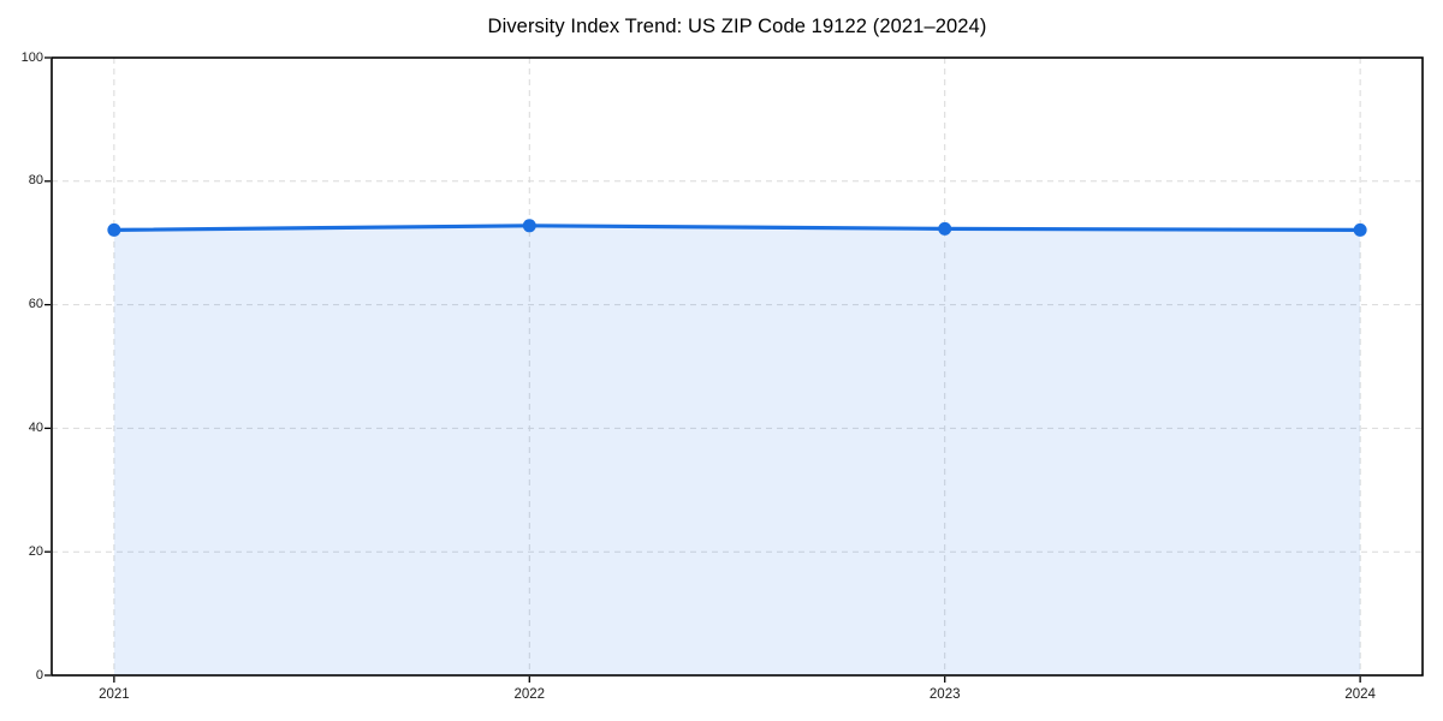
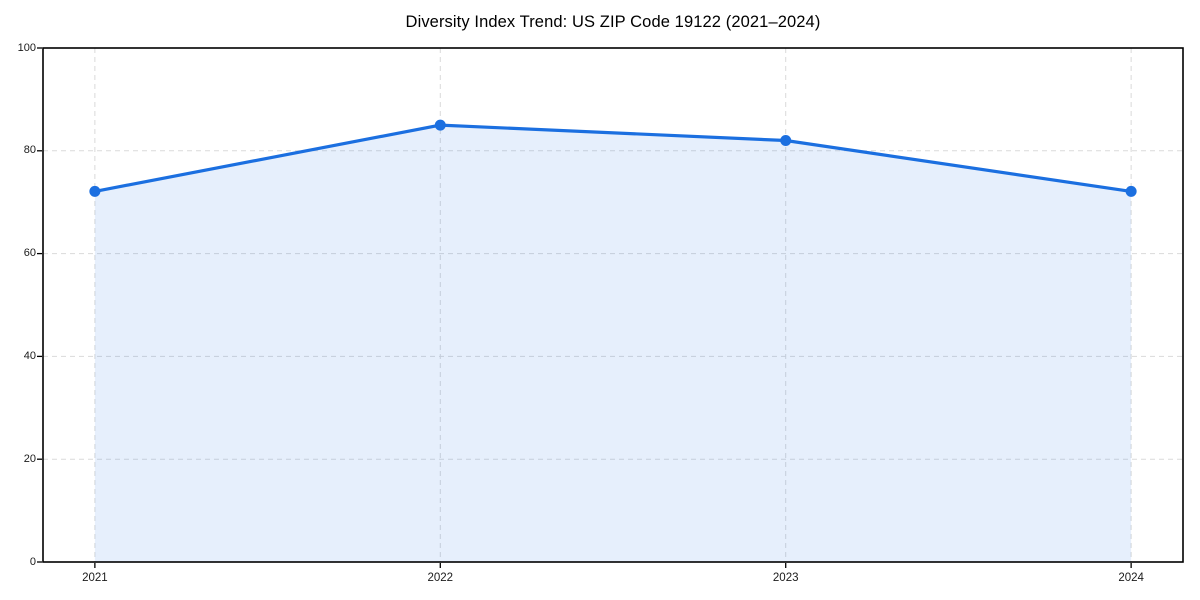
2022: 73 -> 85
2023: 72 -> 82
